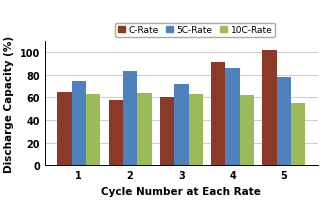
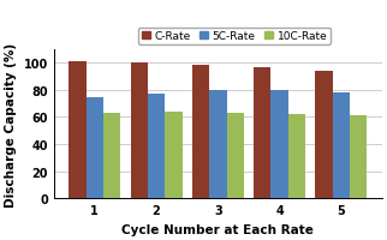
C-Rate/1: 65 -> 101
C-Rate/2: 58 -> 100
5C-Rate/2: 83 -> 77
C-Rate/3: 60 -> 98
5C-Rate/3: 72 -> 80
C-Rate/4: 91 -> 96
5C-Rate/4: 86 -> 80
C-Rate/5: 102 -> 94
10C-Rate/5: 55 -> 61
